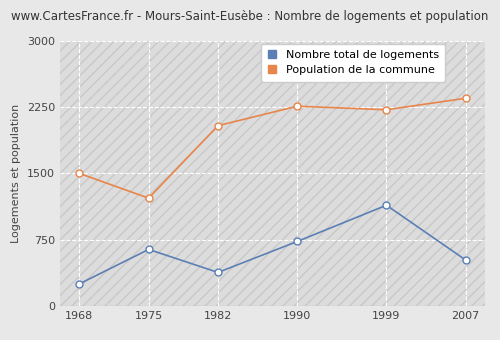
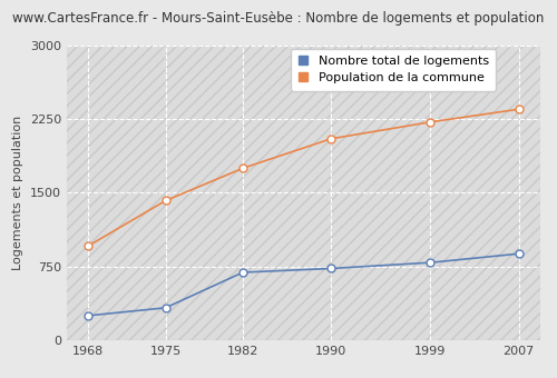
Population de la commune/1968: 1500 -> 960
Nombre total de logements/1975: 640 -> 330
Population de la commune/1975: 1220 -> 1420
Nombre total de logements/1982: 380 -> 690
Population de la commune/1982: 2040 -> 1750
Population de la commune/1990: 2260 -> 2050
Nombre total de logements/1999: 1140 -> 790
Nombre total de logements/2007: 520 -> 880
